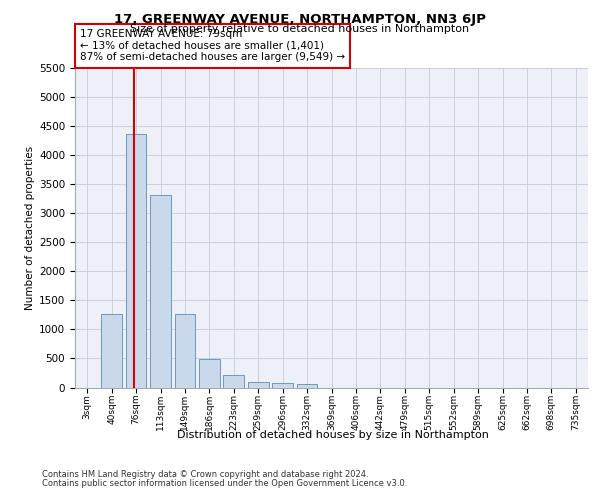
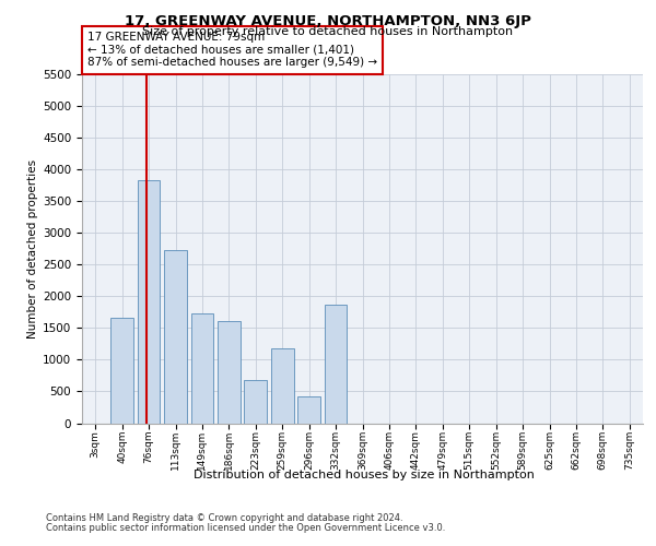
40sqm: 1270 -> 1660
76sqm: 4360 -> 3820
113sqm: 3310 -> 2720
149sqm: 1260 -> 1720
186sqm: 490 -> 1600
223sqm: 220 -> 680
259sqm: 100 -> 1180
296sqm: 80 -> 420
332sqm: 60 -> 1860
